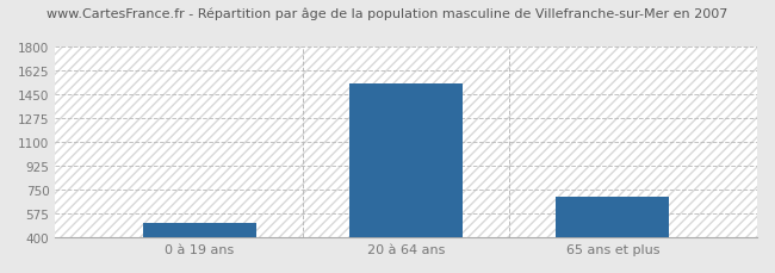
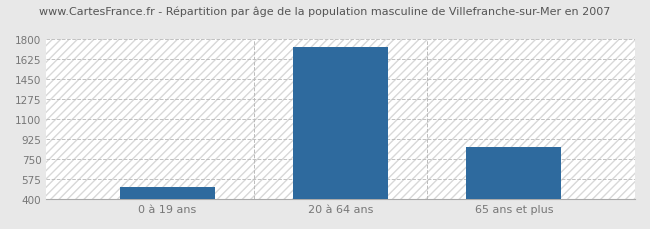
20 à 64 ans: 1530 -> 1730
65 ans et plus: 700 -> 860
